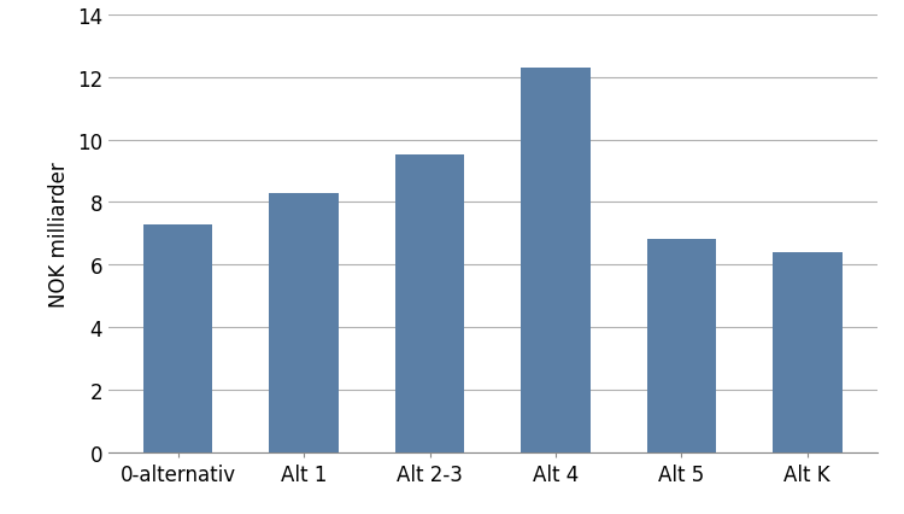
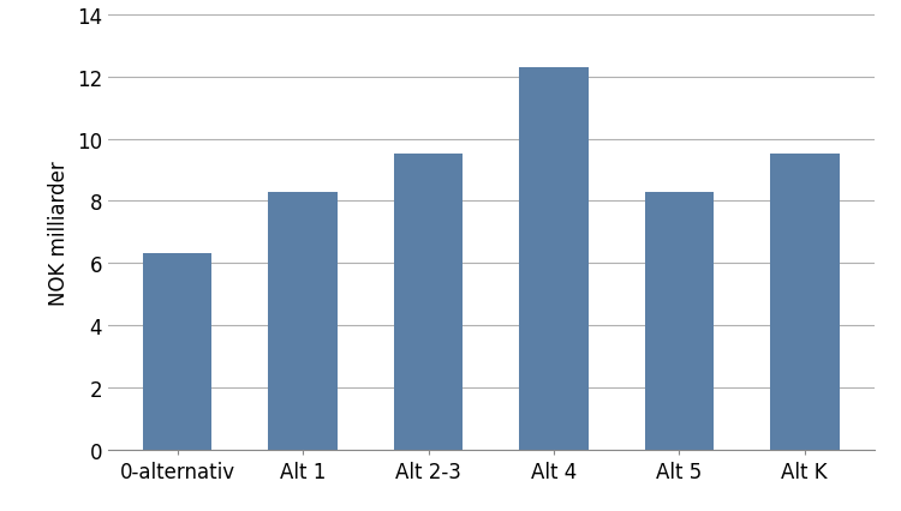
0-alternativ: 7.3 -> 6.3
Alt 5: 6.8 -> 8.3
Alt K: 6.4 -> 9.5
